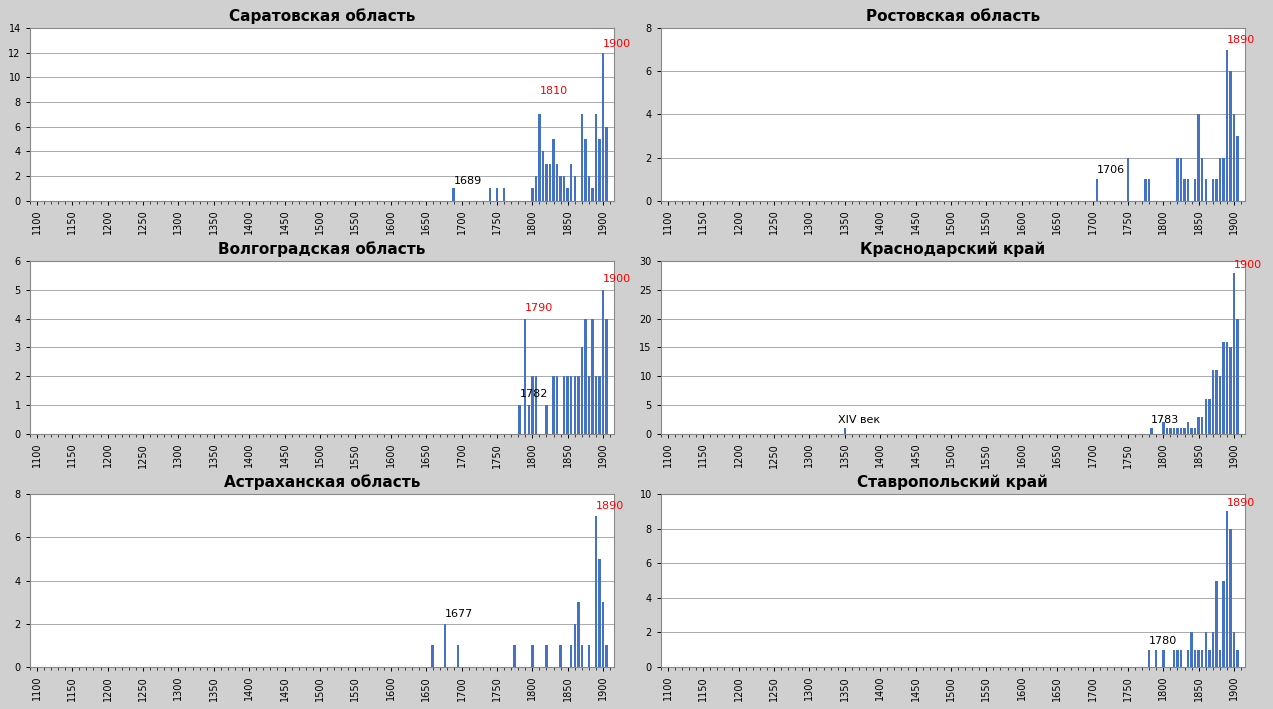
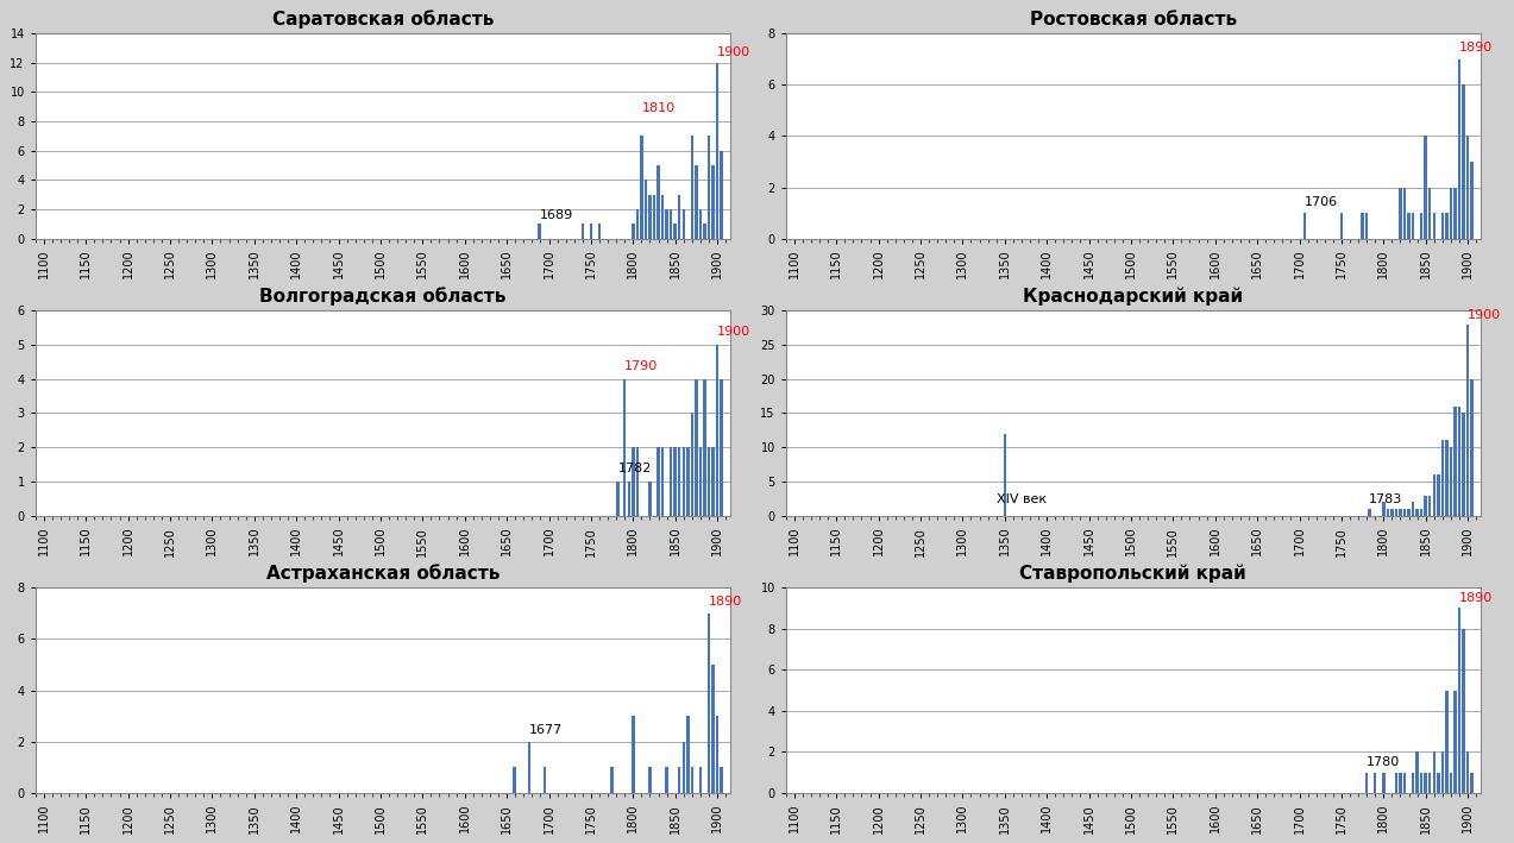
Ростовская область/1750: 2 -> 1
Краснодарский край/1350: 1 -> 12
Астраханская область/1800: 1 -> 3
